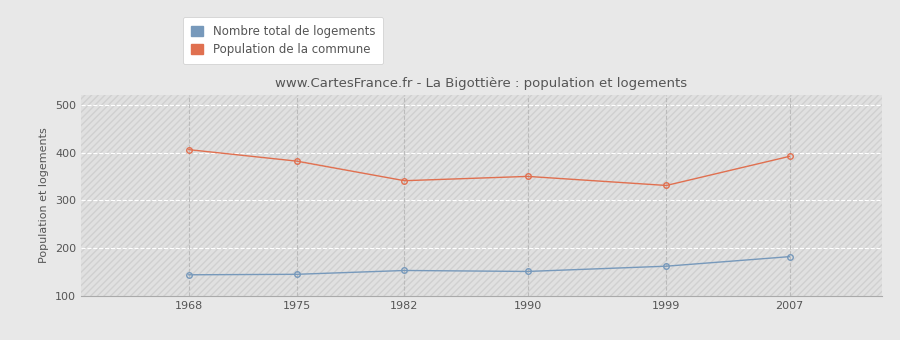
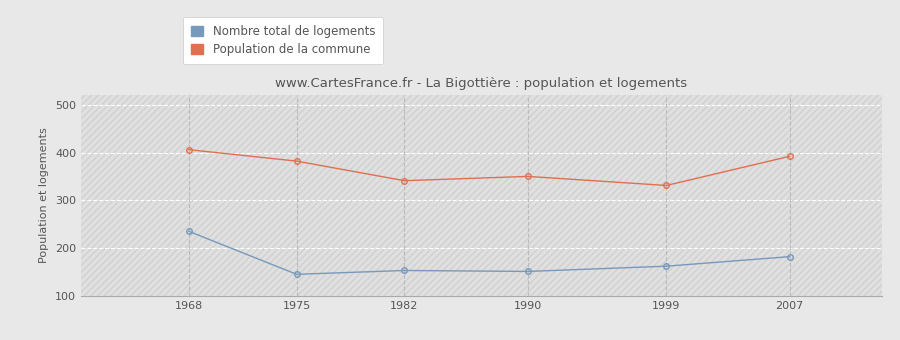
Nombre total de logements/1968: 144 -> 235
